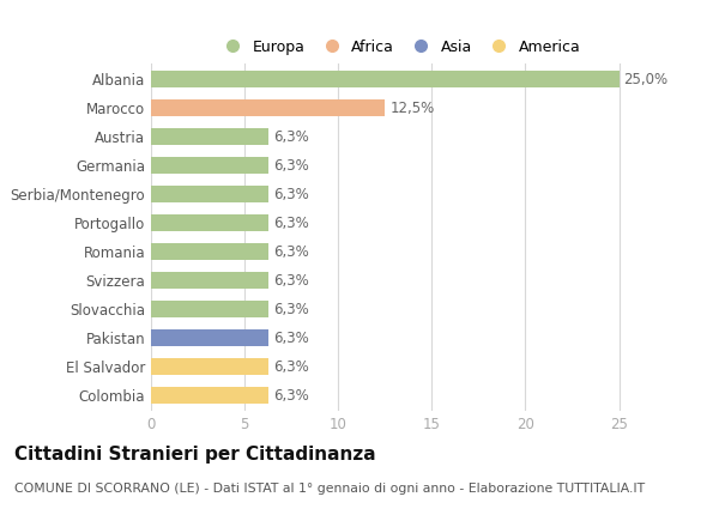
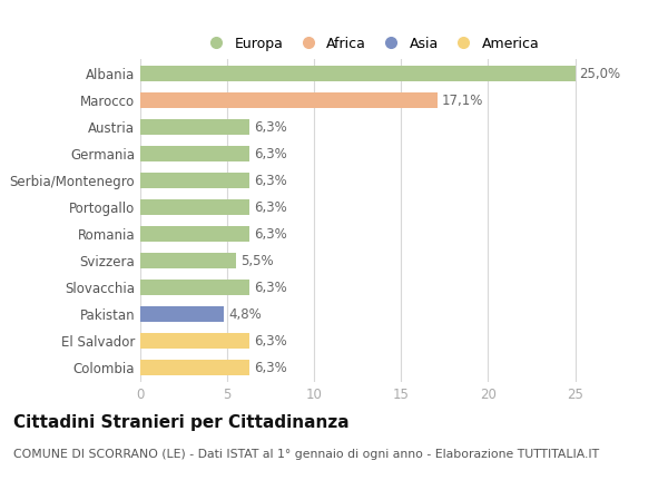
Marocco: 12,5% -> 17,1%
Svizzera: 6,3% -> 5,5%
Pakistan: 6,3% -> 4,8%
